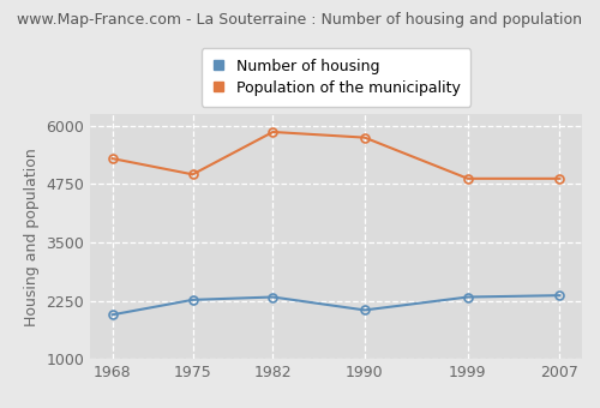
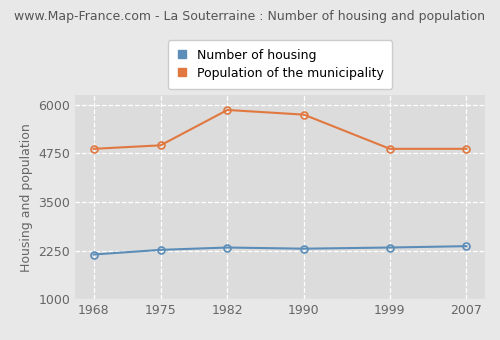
Number of housing/1968: 1950 -> 2150
Population of the municipality/1968: 5300 -> 4870
Number of housing/1990: 2050 -> 2300
